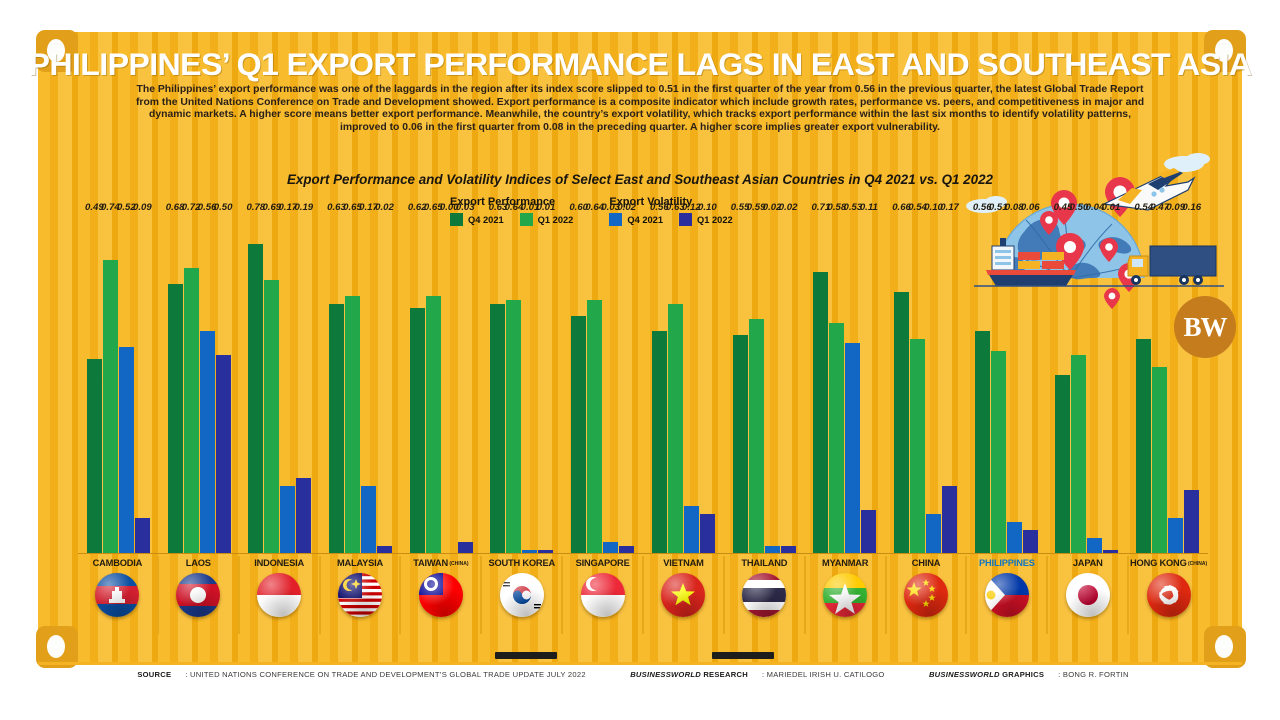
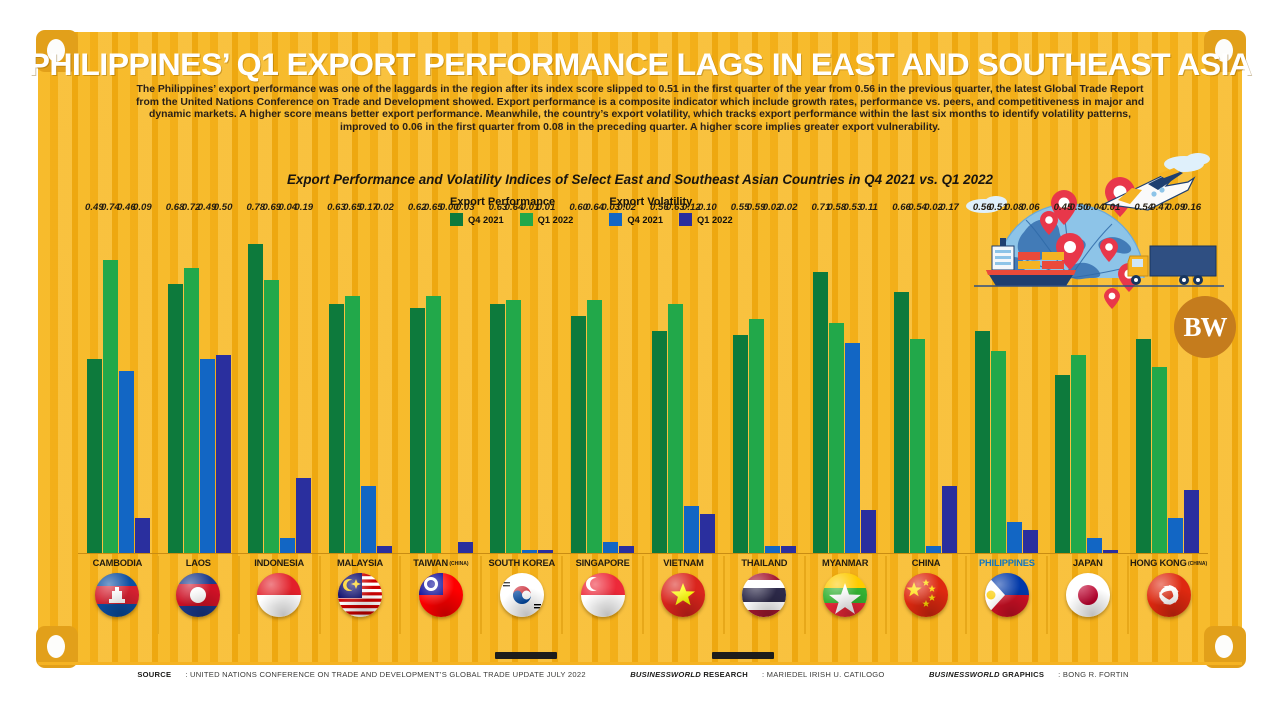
Export Volatility Q4 2021/CAMBODIA: 0.52 -> 0.46
Export Volatility Q4 2021/LAOS: 0.56 -> 0.49
Export Volatility Q4 2021/INDONESIA: 0.17 -> 0.04
Export Volatility Q4 2021/CHINA: 0.10 -> 0.02
